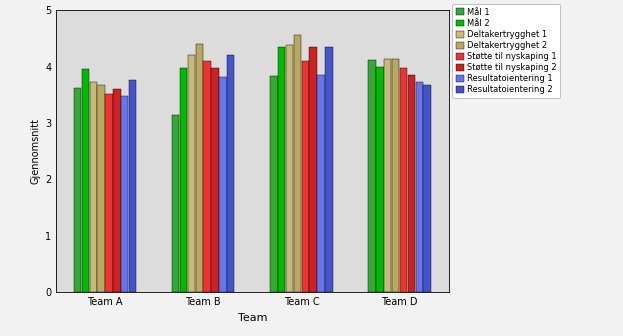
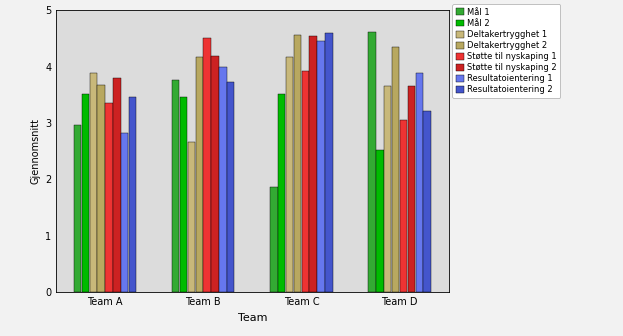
Mål 1/Team A: 3.62 -> 2.96
Mål 2/Team A: 3.95 -> 3.52
Deltakertrygghet 1/Team A: 3.72 -> 3.88
Støtte til nyskaping 1/Team A: 3.52 -> 3.36
Støtte til nyskaping 2/Team A: 3.60 -> 3.80
Resultatoientering 1/Team A: 3.47 -> 2.82
Resultatoientering 2/Team A: 3.76 -> 3.46
Mål 1/Team B: 3.15 -> 3.76
Mål 2/Team B: 3.97 -> 3.46
Deltakertrygghet 1/Team B: 4.20 -> 2.66
Deltakertrygghet 2/Team B: 4.40 -> 4.16
Støtte til nyskaping 1/Team B: 4.10 -> 4.50
Støtte til nyskaping 2/Team B: 3.97 -> 4.18
Resultatoientering 1/Team B: 3.82 -> 4.00
Resultatoientering 2/Team B: 4.20 -> 3.72
Mål 1/Team C: 3.83 -> 1.86
Mål 2/Team C: 4.35 -> 3.52
Deltakertrygghet 1/Team C: 4.38 -> 4.16
Støtte til nyskaping 1/Team C: 4.10 -> 3.92
Støtte til nyskaping 2/Team C: 4.35 -> 4.54
Resultatoientering 1/Team C: 3.85 -> 4.46
Resultatoientering 2/Team C: 4.35 -> 4.60
Mål 1/Team D: 4.12 -> 4.62
Mål 2/Team D: 4.00 -> 2.52
Deltakertrygghet 1/Team D: 4.13 -> 3.66
Deltakertrygghet 2/Team D: 4.13 -> 4.34
Støtte til nyskaping 1/Team D: 3.97 -> 3.06
Støtte til nyskaping 2/Team D: 3.85 -> 3.66
Resultatoientering 1/Team D: 3.73 -> 3.88
Resultatoientering 2/Team D: 3.68 -> 3.22
